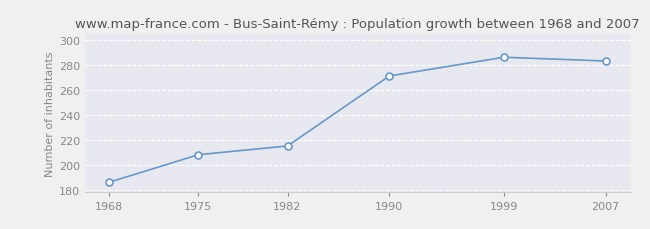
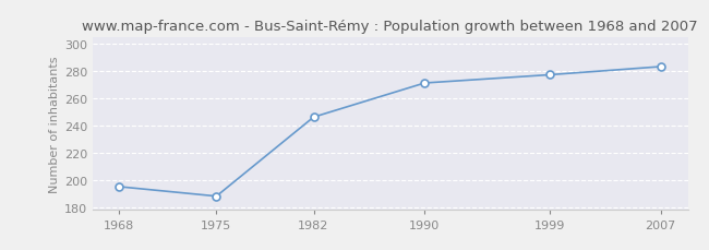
1968: 186 -> 195
1975: 208 -> 188
1982: 215 -> 246
1999: 286 -> 277
